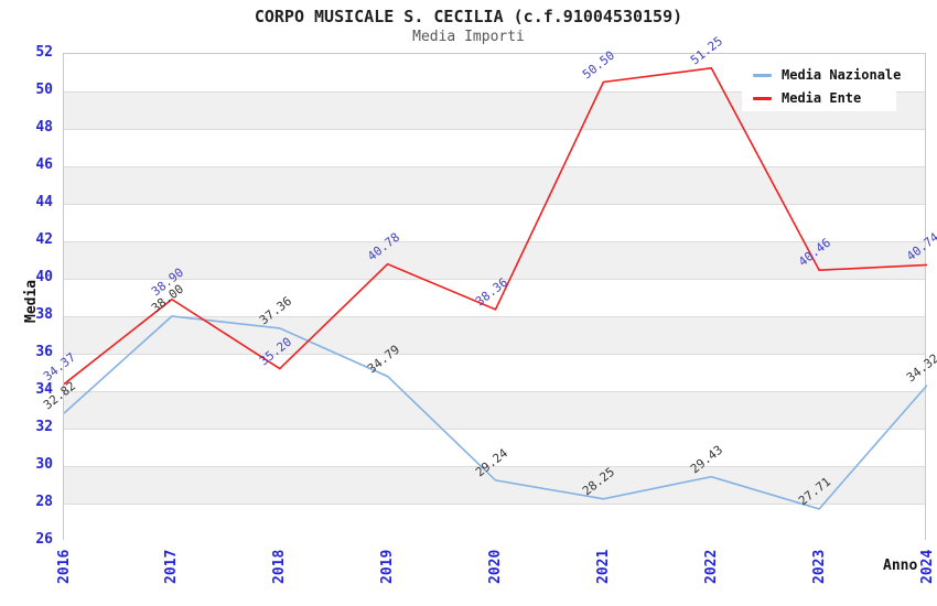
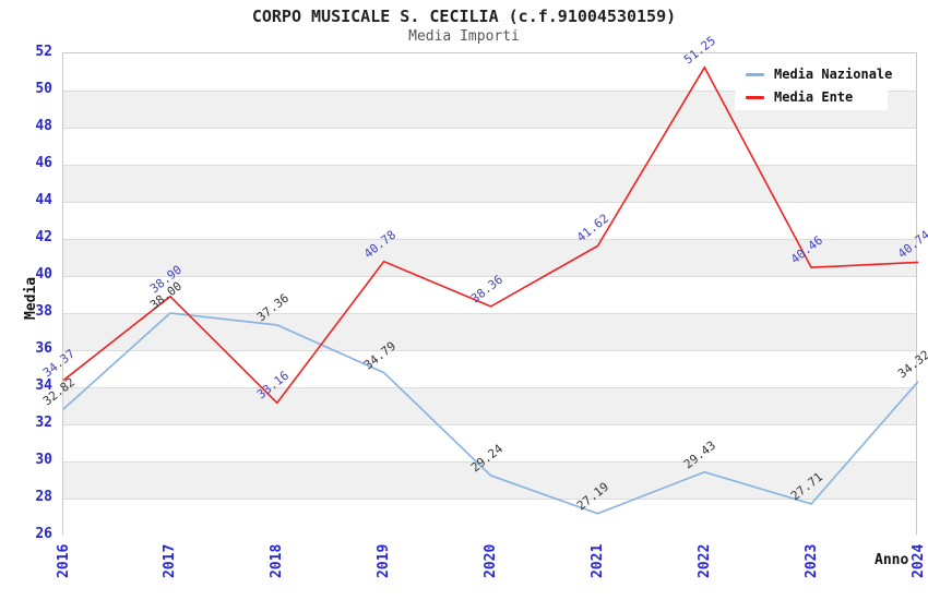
Media Ente/2018: 35.20 -> 33.16
Media Nazionale/2021: 28.25 -> 27.19
Media Ente/2021: 50.50 -> 41.62
